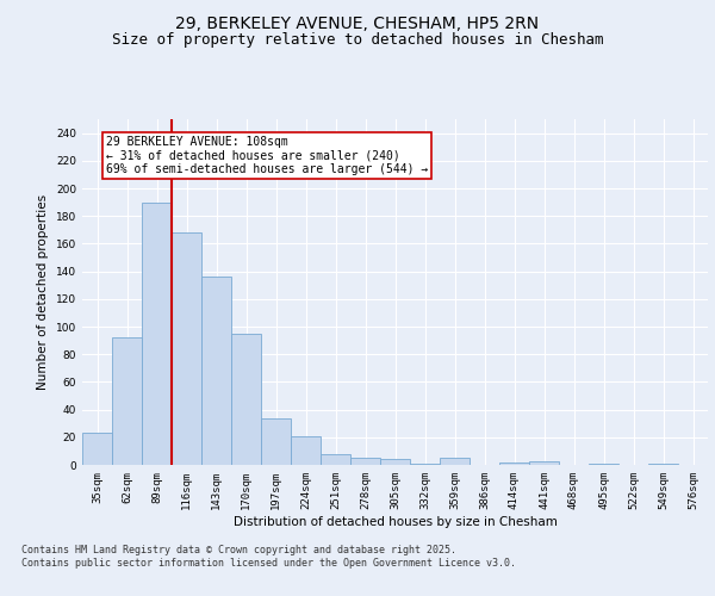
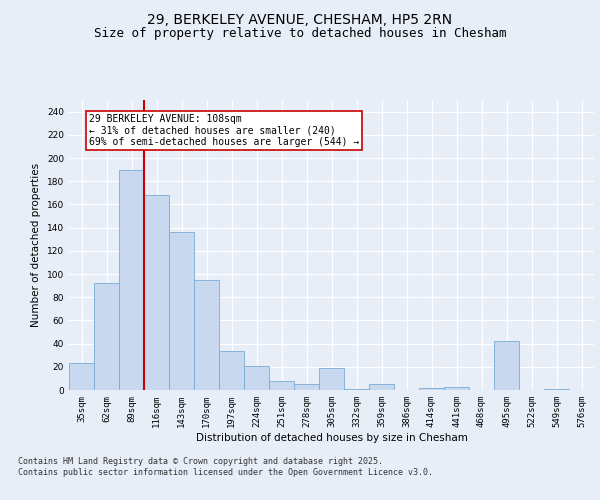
305sqm: 4 -> 19
495sqm: 1 -> 42
